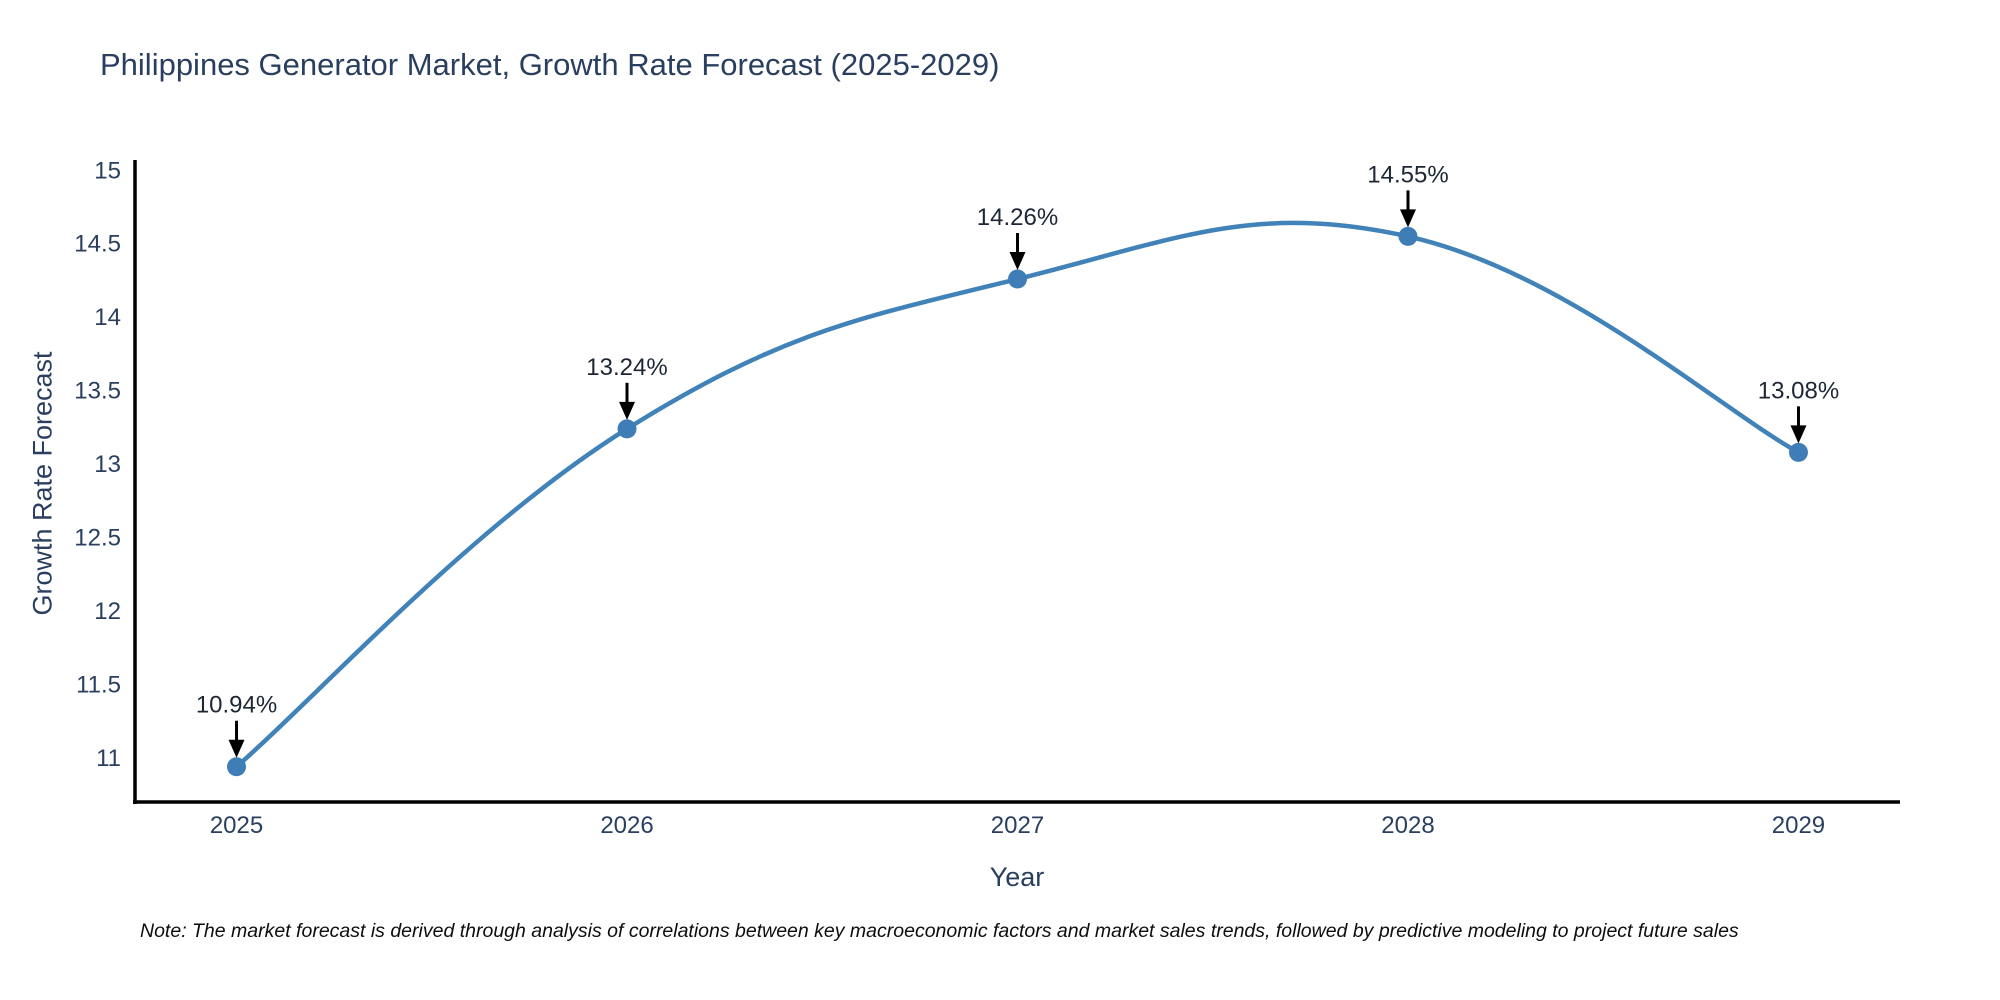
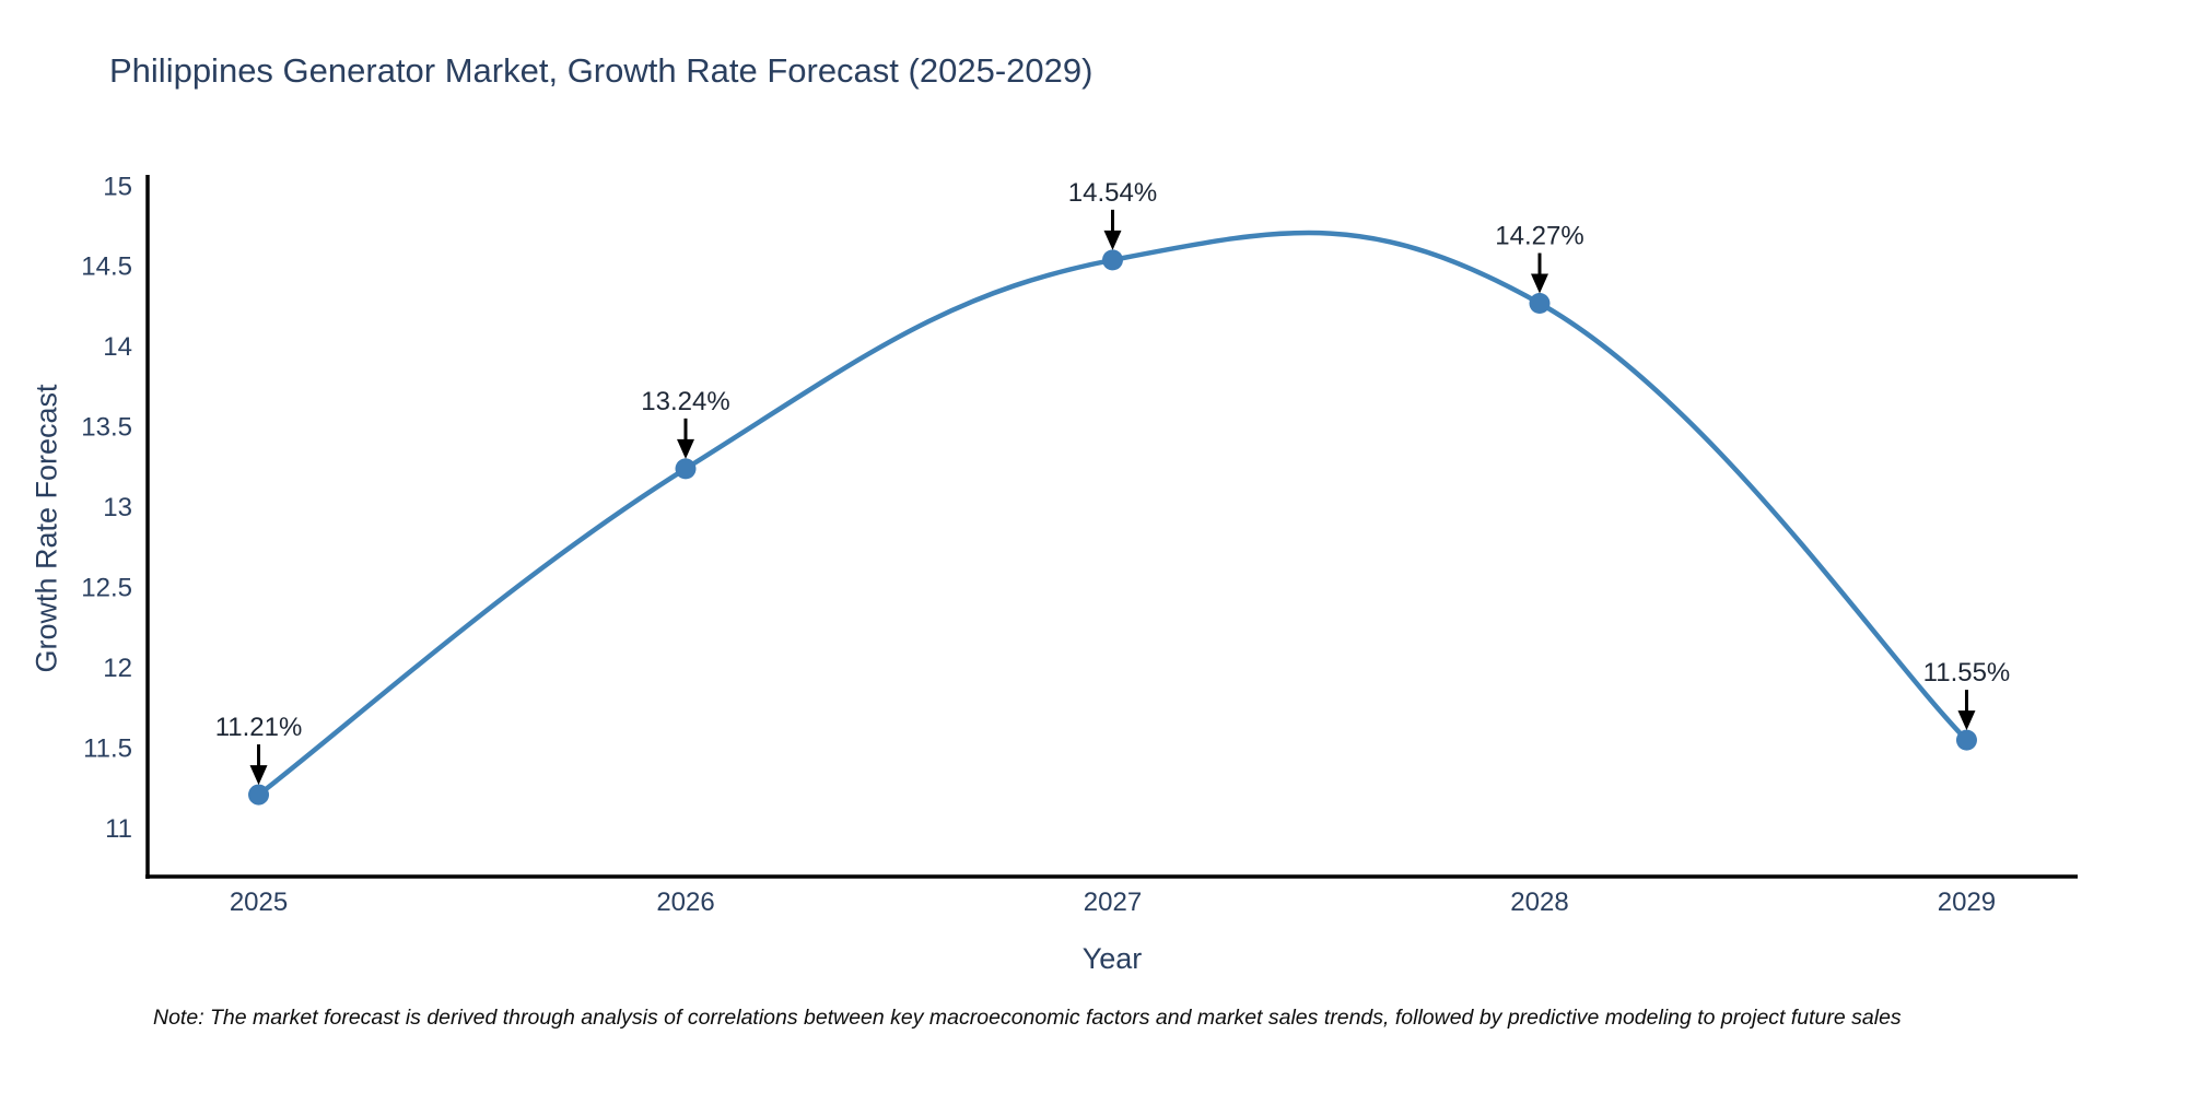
2025: 10.94% -> 11.21%
2027: 14.26% -> 14.54%
2028: 14.55% -> 14.27%
2029: 13.08% -> 11.55%
